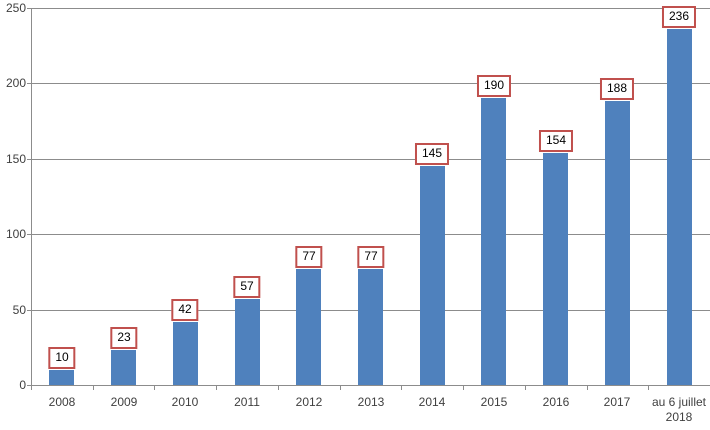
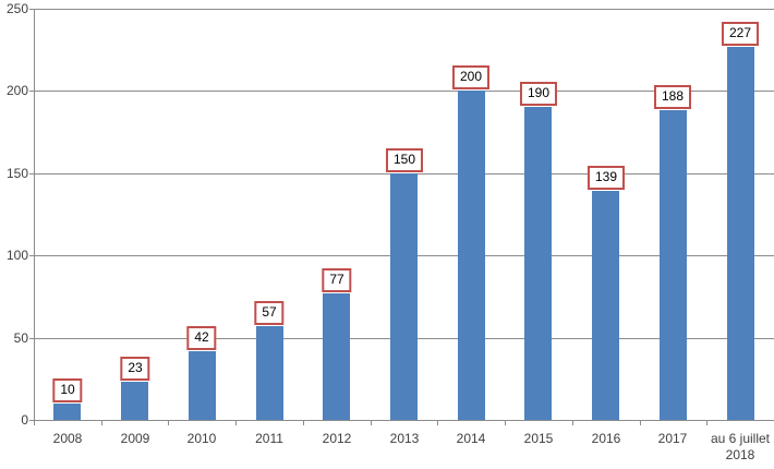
2013: 77 -> 150
2014: 145 -> 200
2016: 154 -> 139
au 6 juillet 2018: 236 -> 227
